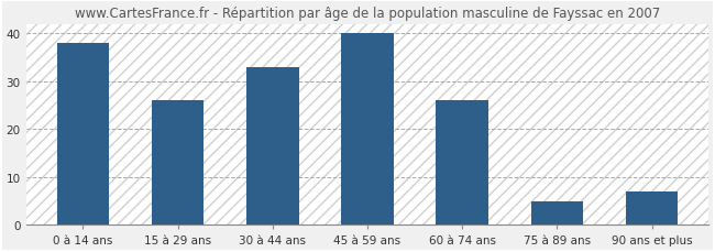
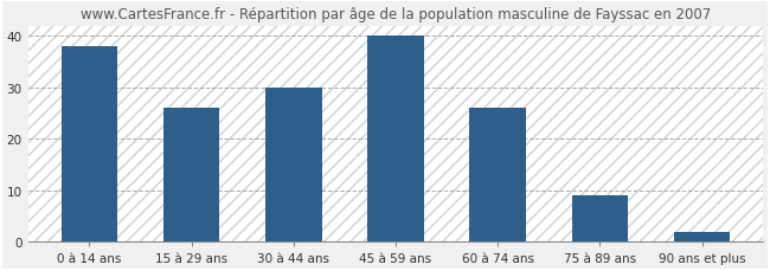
30 à 44 ans: 33 -> 30
75 à 89 ans: 5 -> 9
90 ans et plus: 7 -> 2
